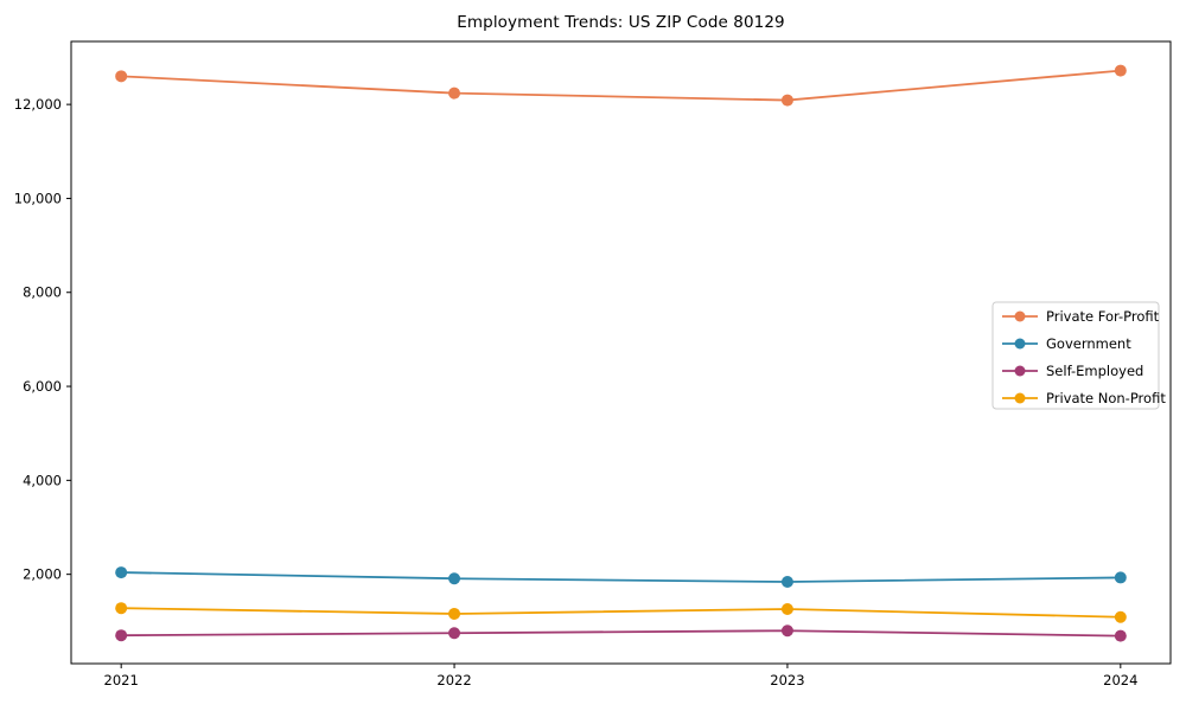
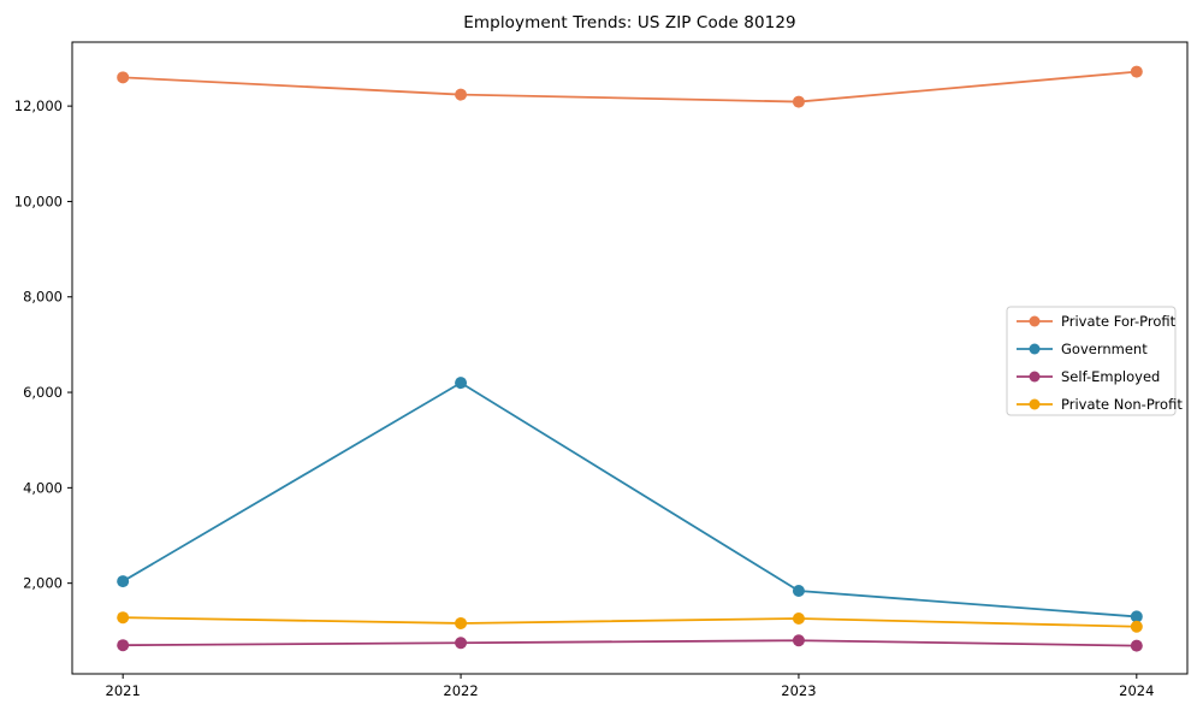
Government/2022: 1900 -> 6200
Government/2024: 1900 -> 1300
